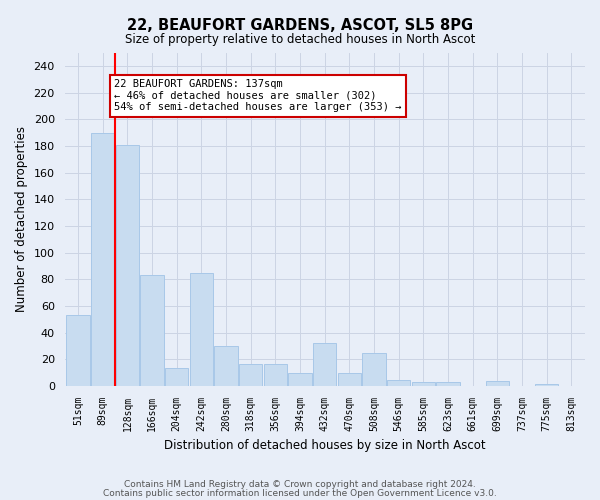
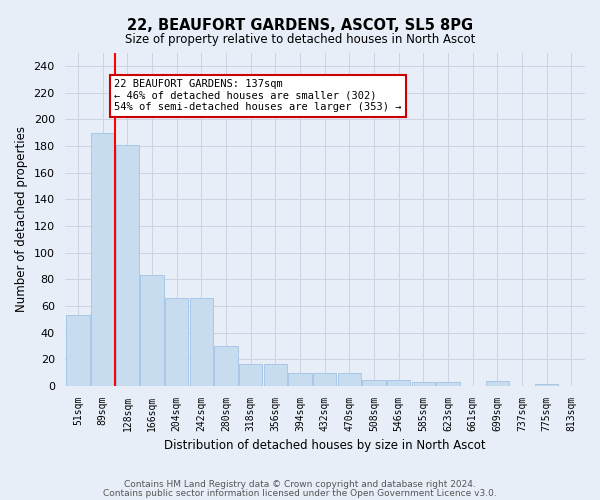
204sqm: 14 -> 66
242sqm: 85 -> 66
432sqm: 32 -> 10
508sqm: 25 -> 5
